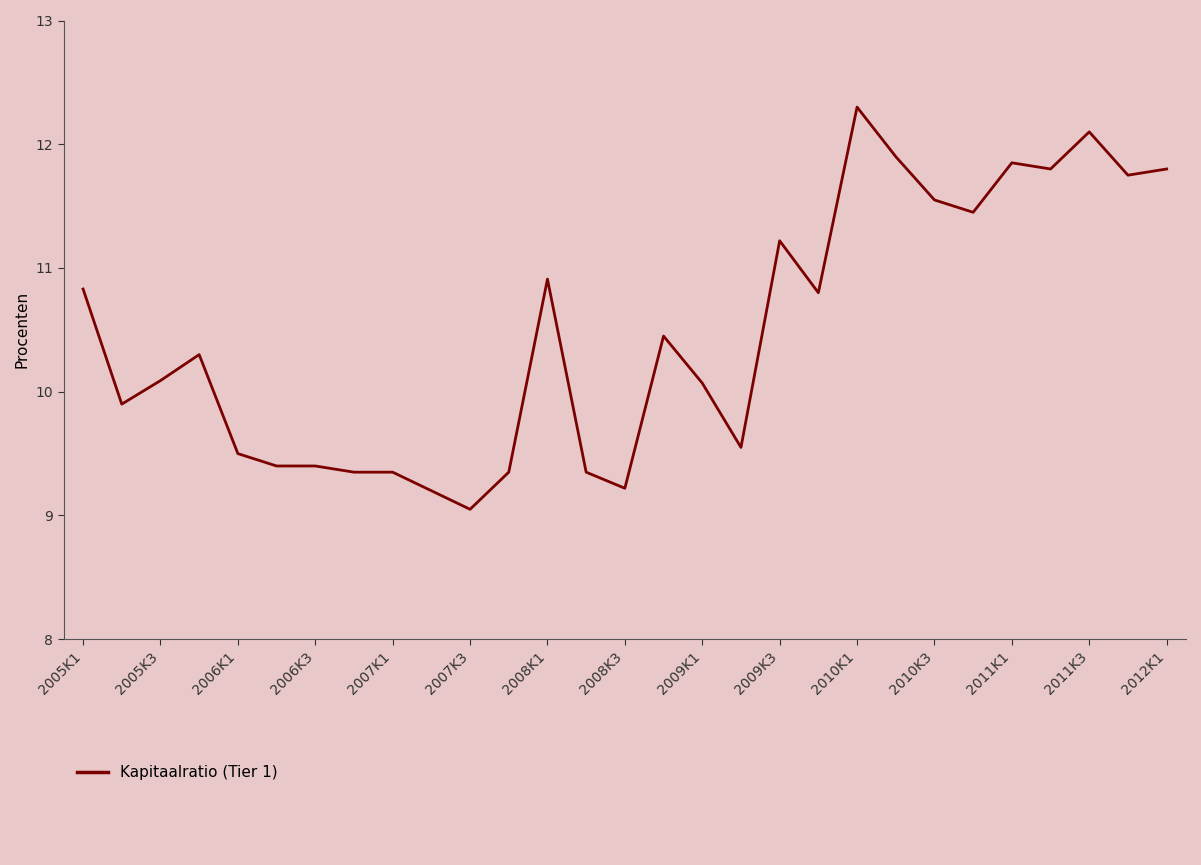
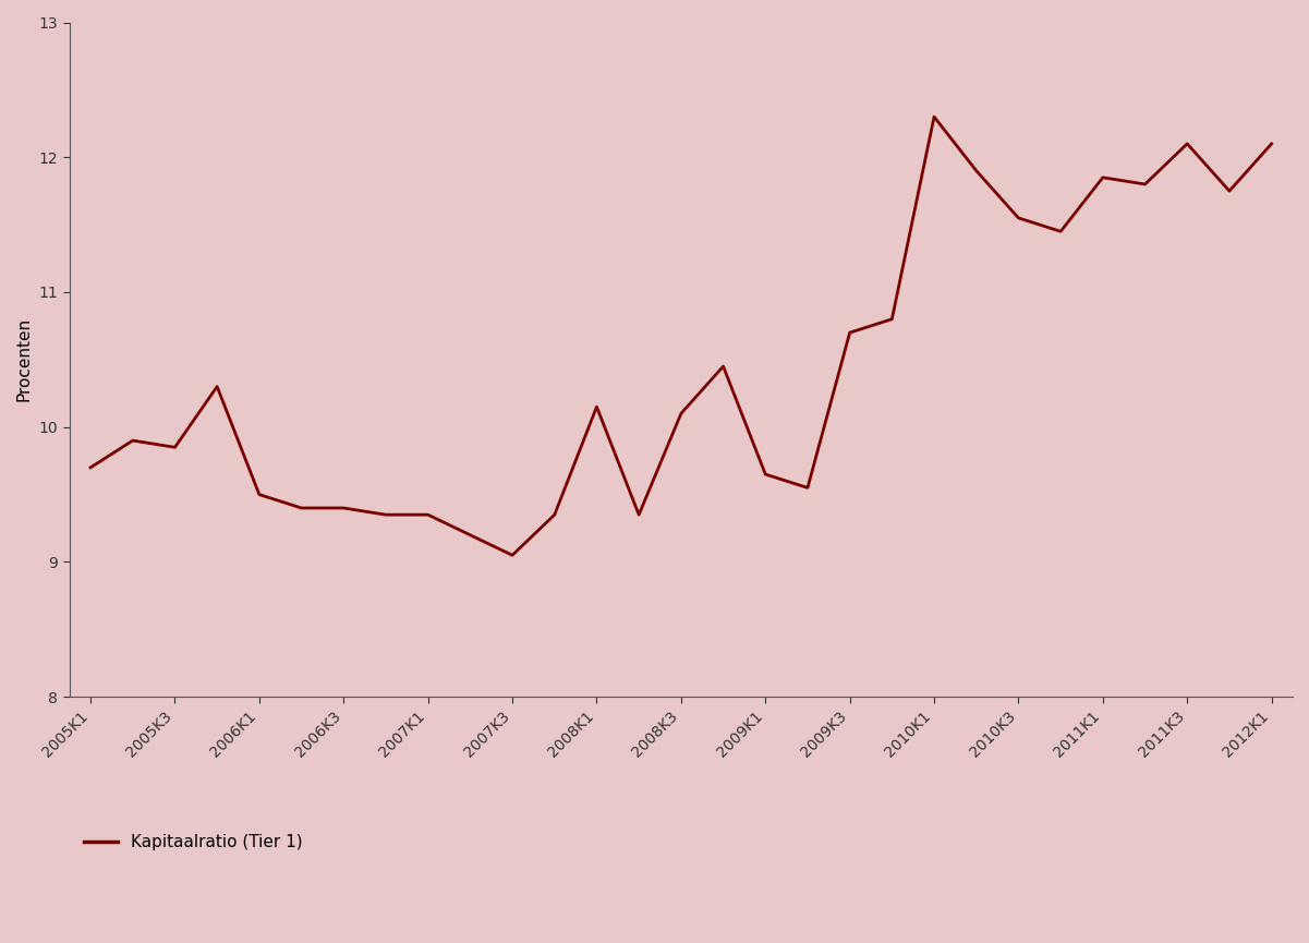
2005K1: 10.83 -> 9.70
2005K3: 10.09 -> 9.85
2008K1: 10.91 -> 10.15
2008K3: 9.22 -> 10.10
2009K1: 10.07 -> 9.65
2009K3: 11.22 -> 10.70
2012K1: 11.80 -> 12.10
